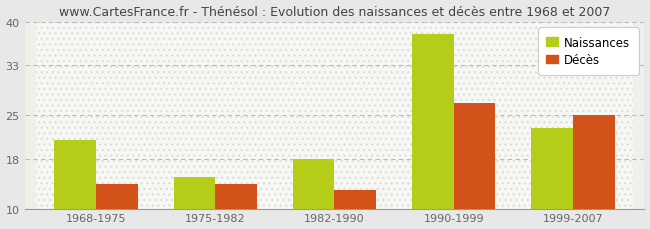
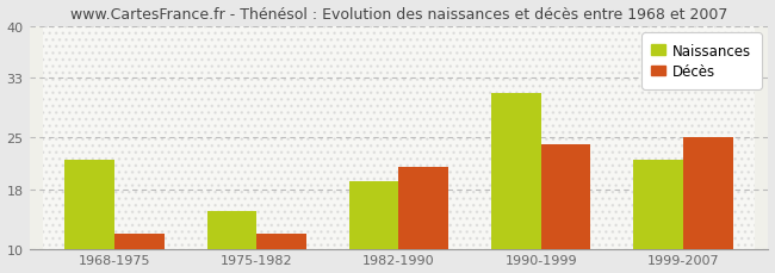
Naissances/1968-1975: 21 -> 22
Décès/1968-1975: 14 -> 12
Décès/1975-1982: 14 -> 12
Naissances/1982-1990: 18 -> 19
Décès/1982-1990: 13 -> 21
Naissances/1990-1999: 38 -> 31
Décès/1990-1999: 27 -> 24
Naissances/1999-2007: 23 -> 22
